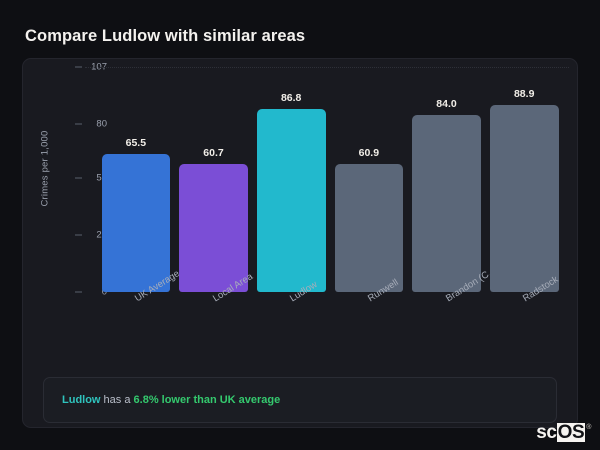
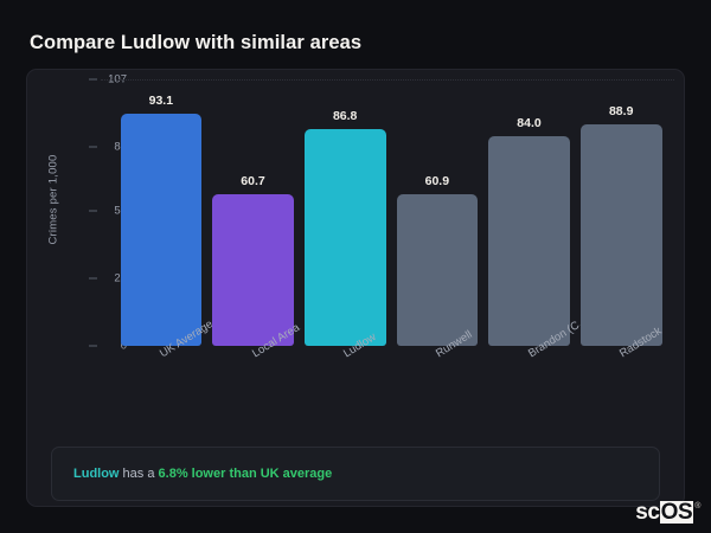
UK Average: 65.5 -> 93.1
